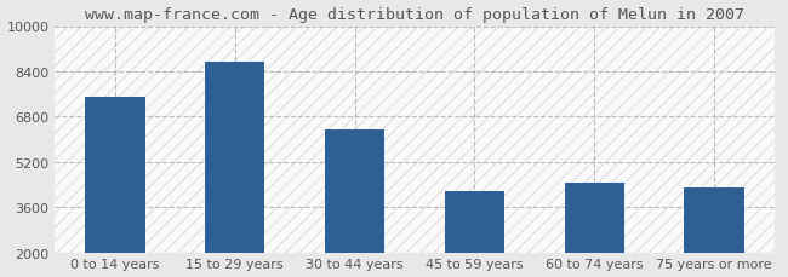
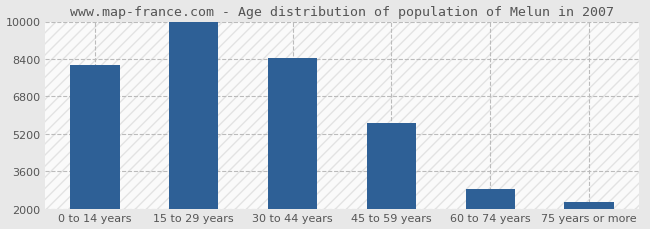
0 to 14 years: 7500 -> 8150
15 to 29 years: 8750 -> 9980
30 to 44 years: 6350 -> 8420
45 to 59 years: 4150 -> 5650
60 to 74 years: 4450 -> 2820
75 years or more: 4300 -> 2270
